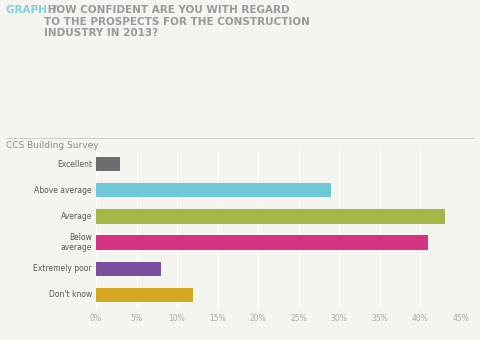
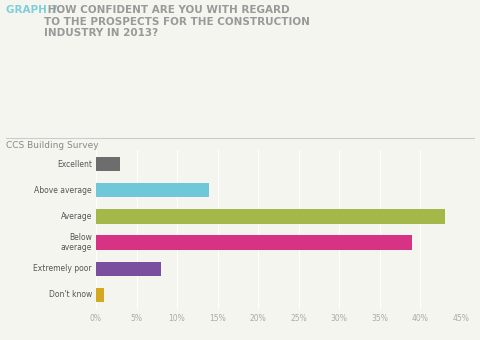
Above average: 29% -> 14%
Below average: 41% -> 39%
Don't know: 12% -> 1%
